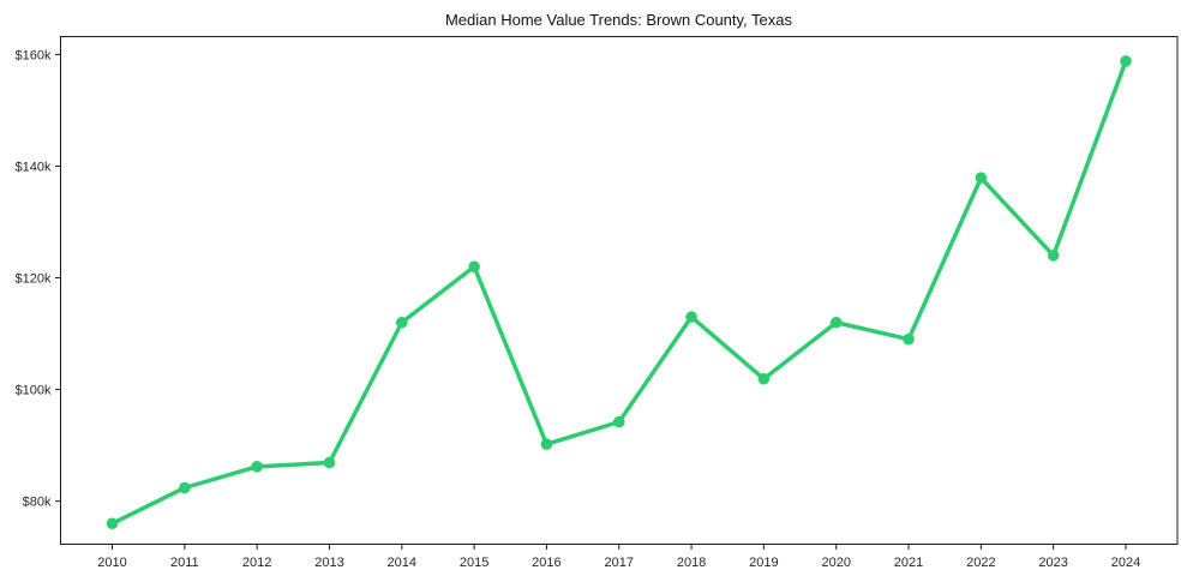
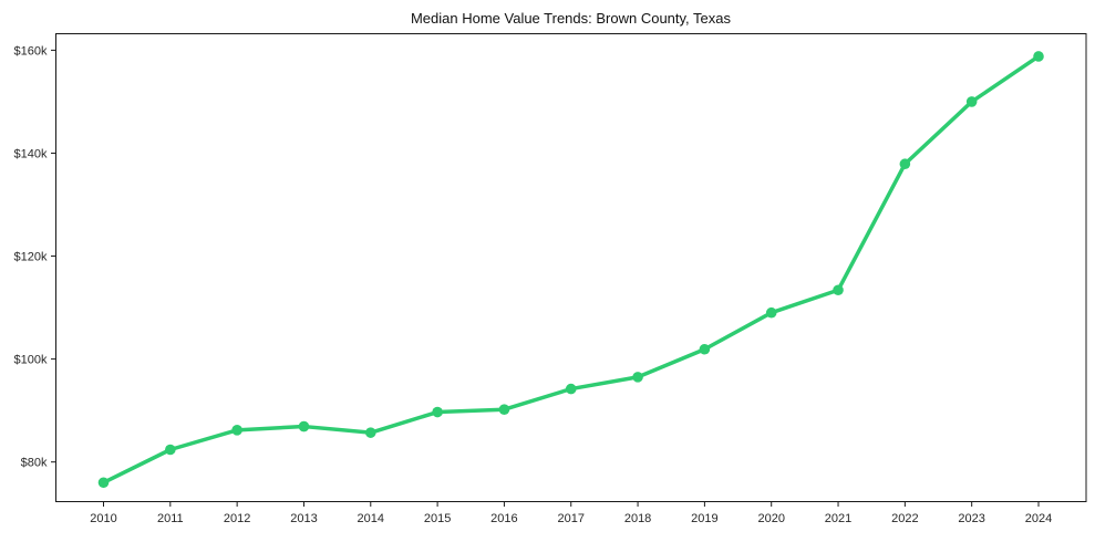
2014: $112k -> $86k
2015: $122k -> $90k
2018: $113k -> $96k
2020: $112k -> $109k
2021: $109k -> $113k
2023: $124k -> $150k
